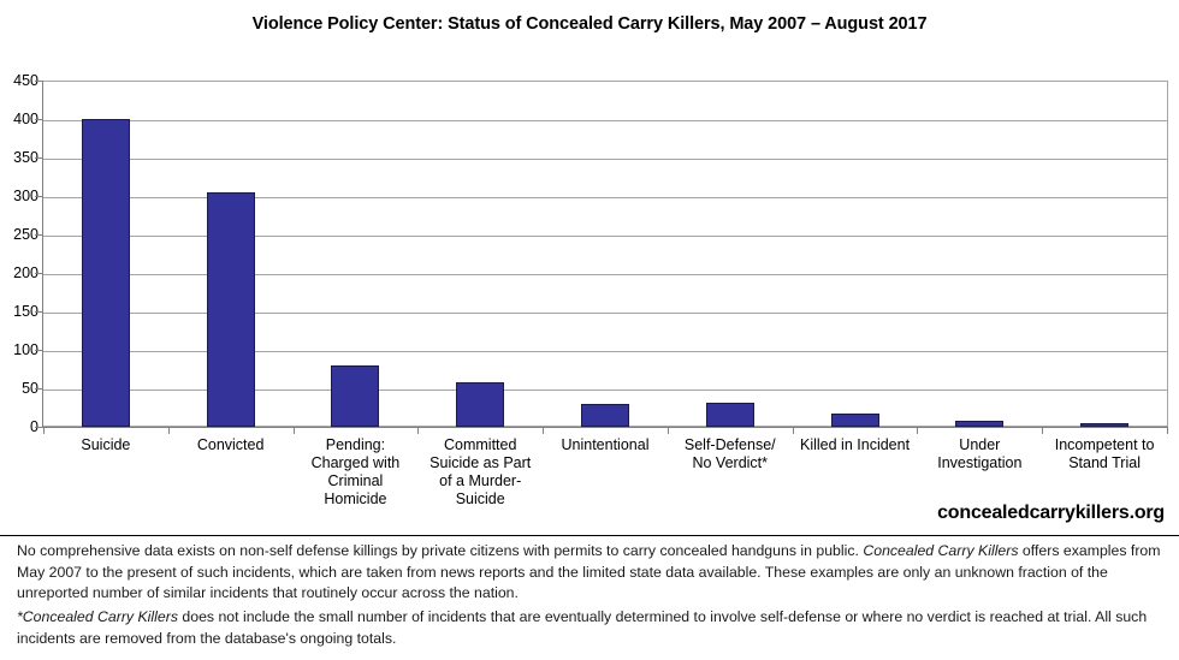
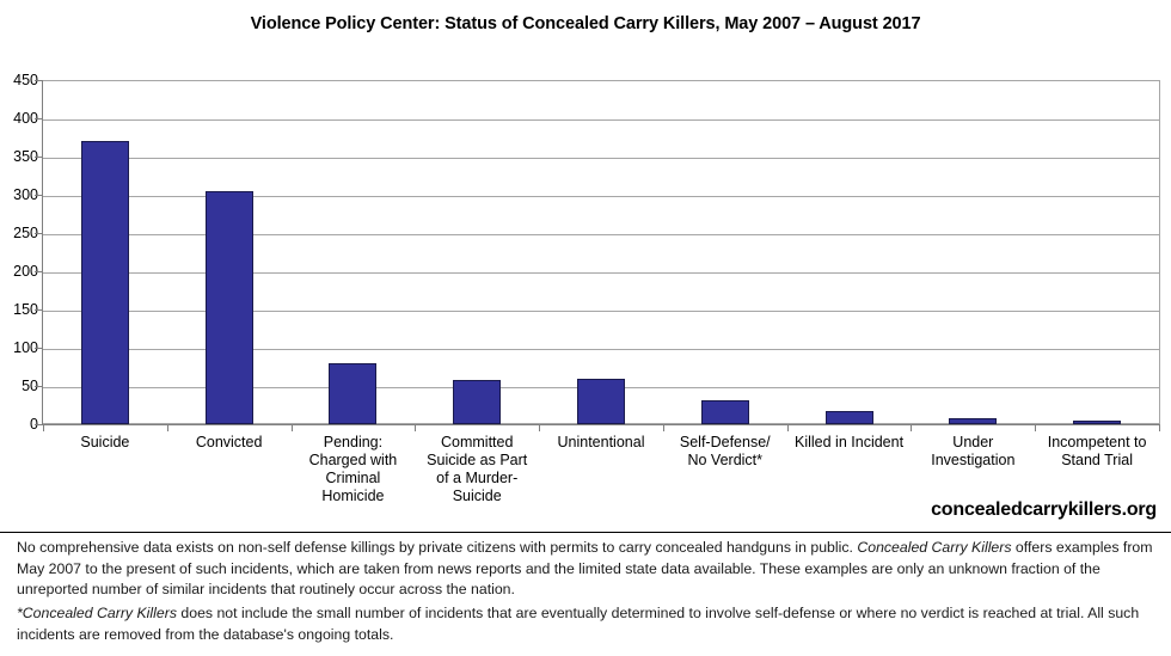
Suicide: 400 -> 370
Unintentional: 30 -> 60
